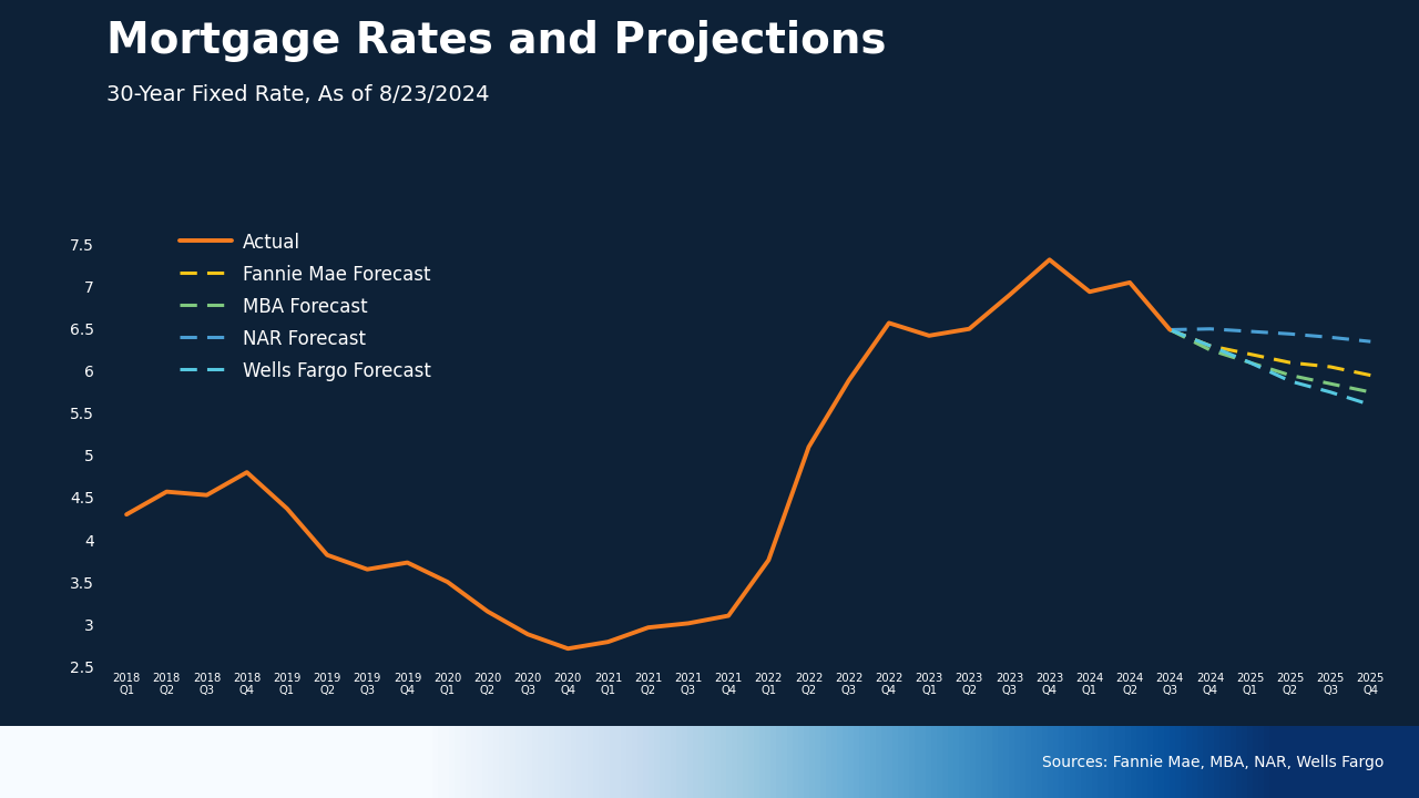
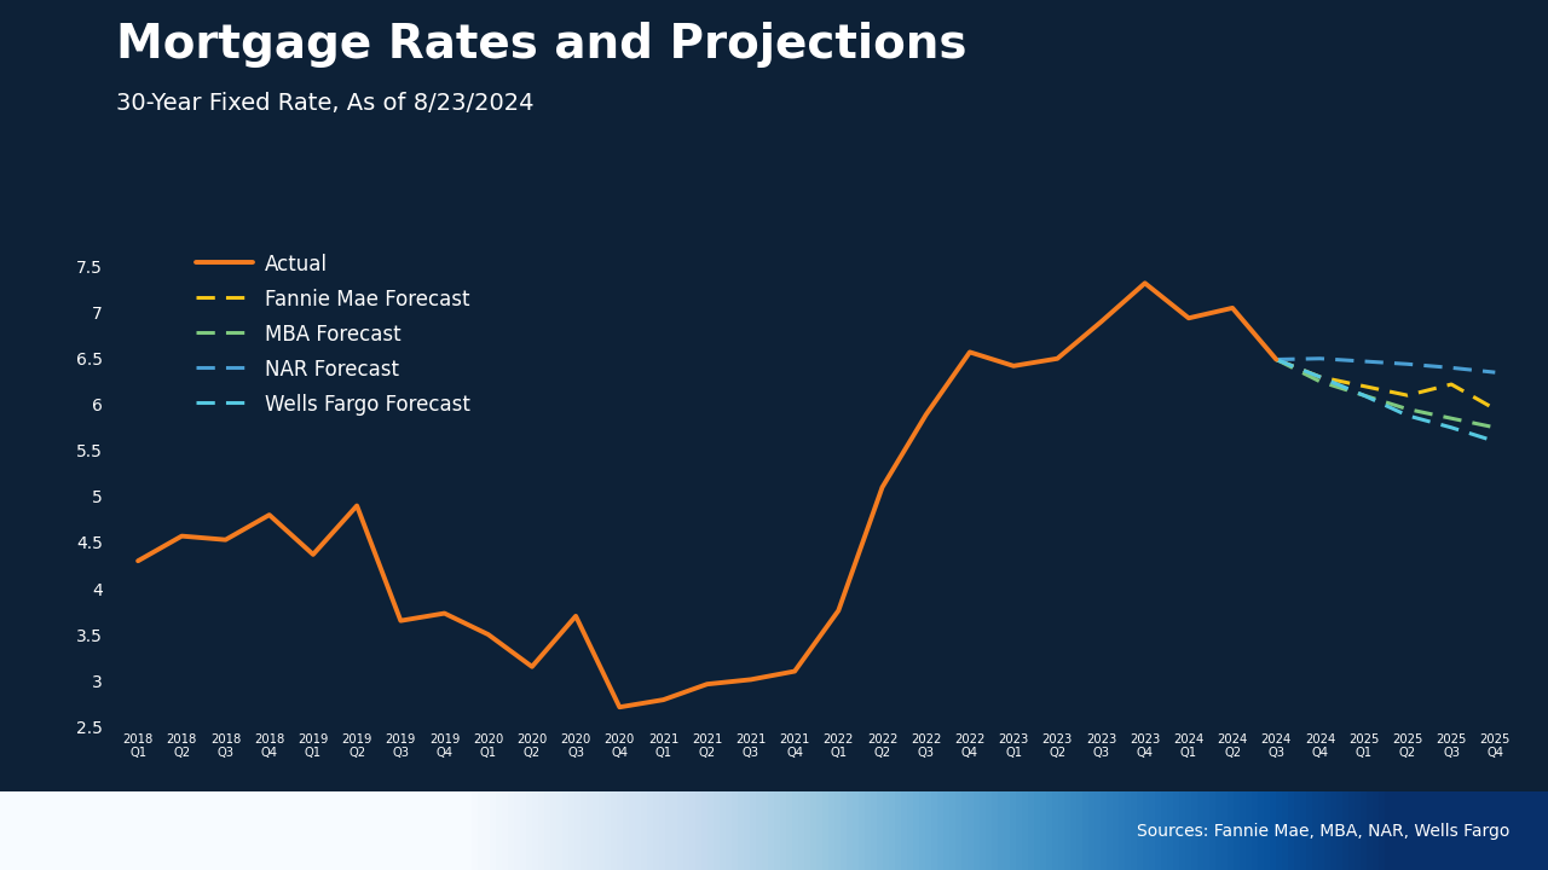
Actual/2019 Q2: 3.82 -> 4.90
Actual/2020 Q3: 2.88 -> 3.70
Fannie Mae Forecast/2025 Q3: 6.05 -> 6.22
